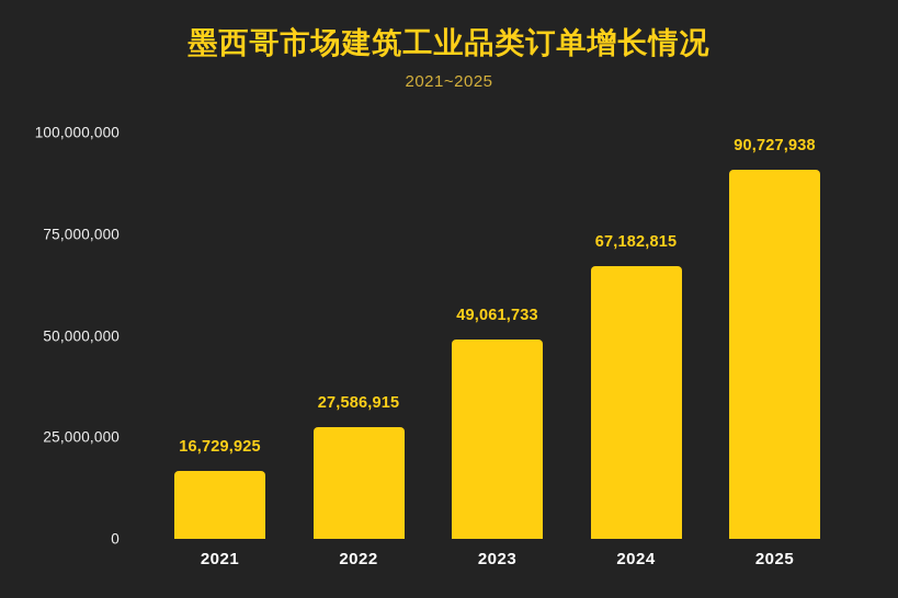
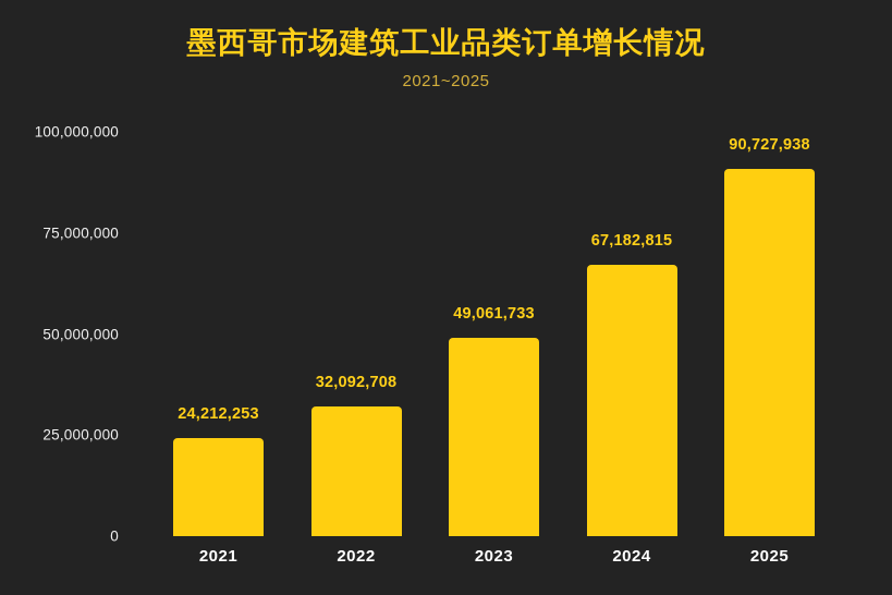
2021: 16,729,925 -> 24,212,253
2022: 27,586,915 -> 32,092,708
